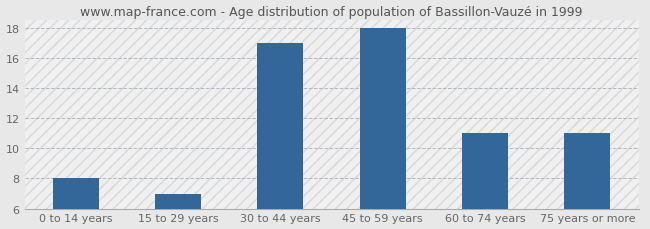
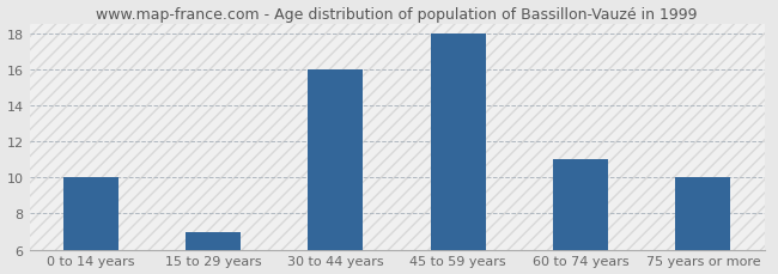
0 to 14 years: 8 -> 10
30 to 44 years: 17 -> 16
75 years or more: 11 -> 10
